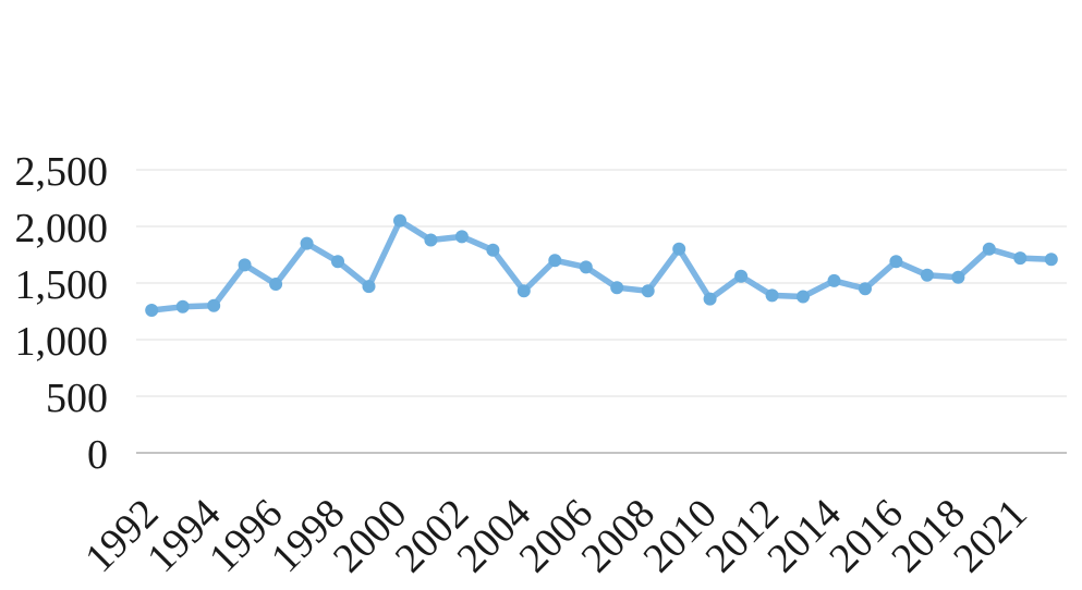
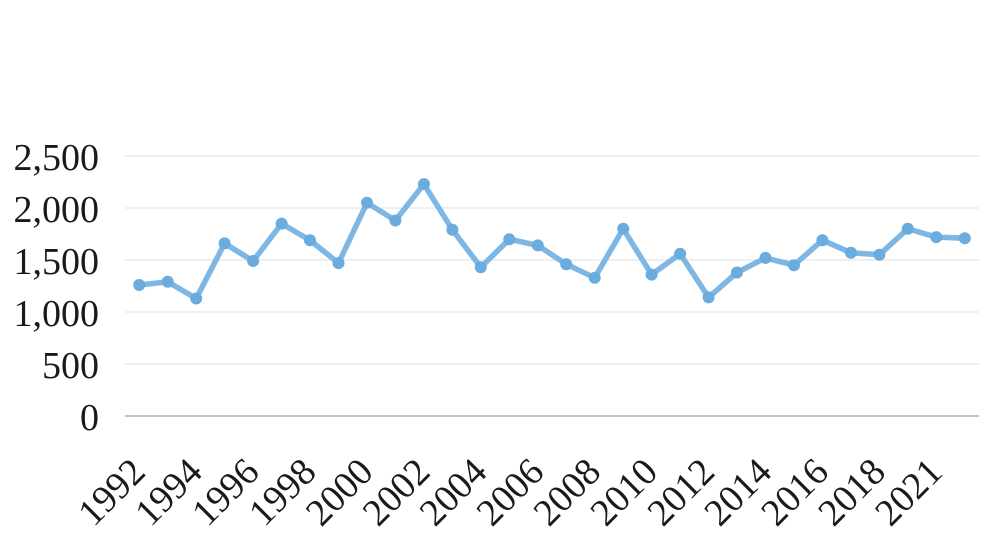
1994: 1300 -> 1130
2002: 1910 -> 2230
2008: 1430 -> 1330
2012: 1390 -> 1140
